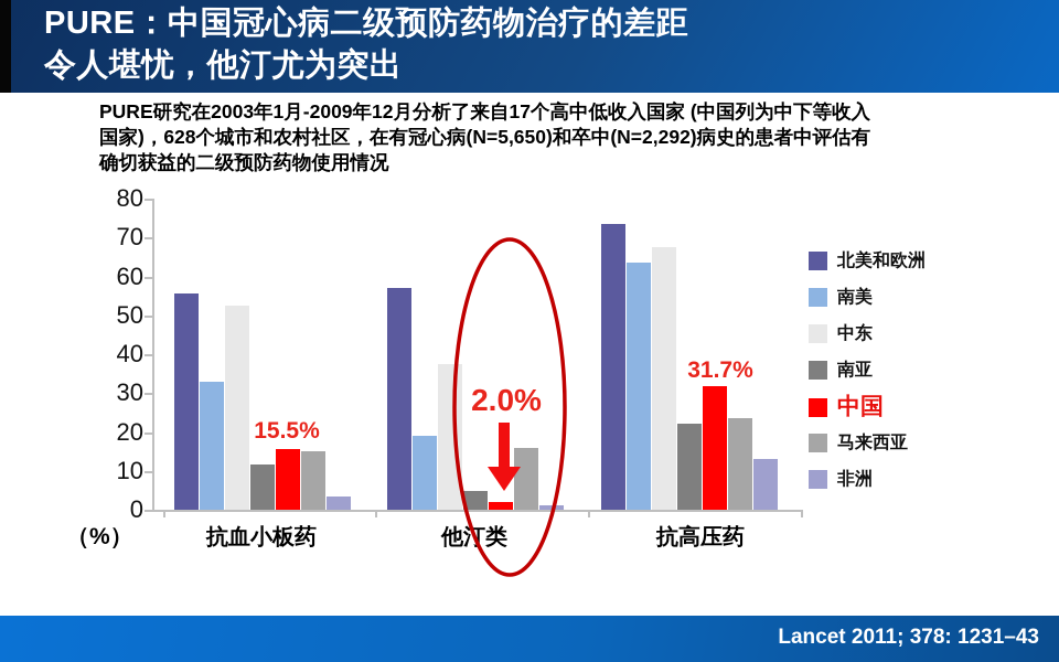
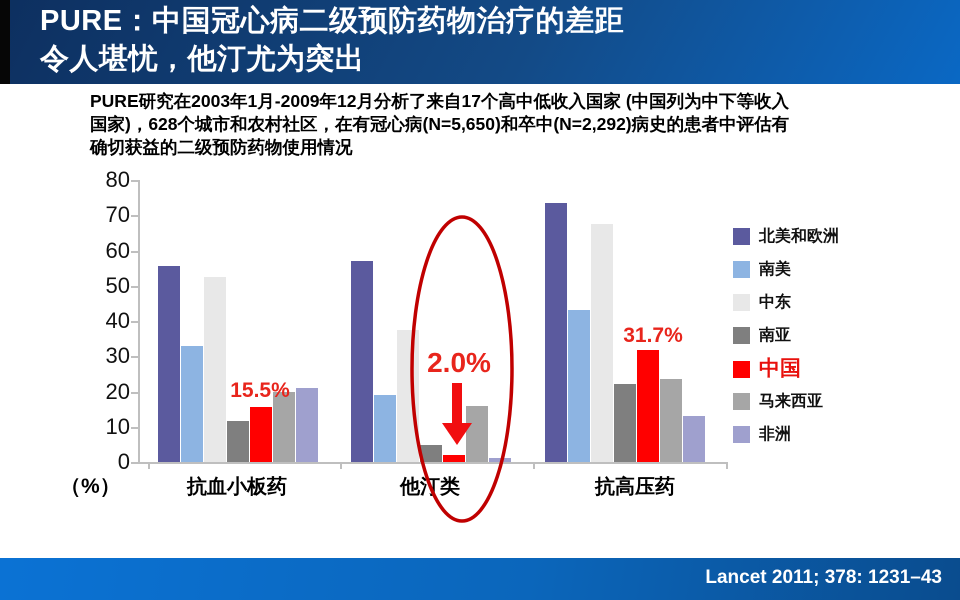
马来西亚/抗血小板药: 15 -> 20
非洲/抗血小板药: 4 -> 21
南美/抗高压药: 64 -> 43
